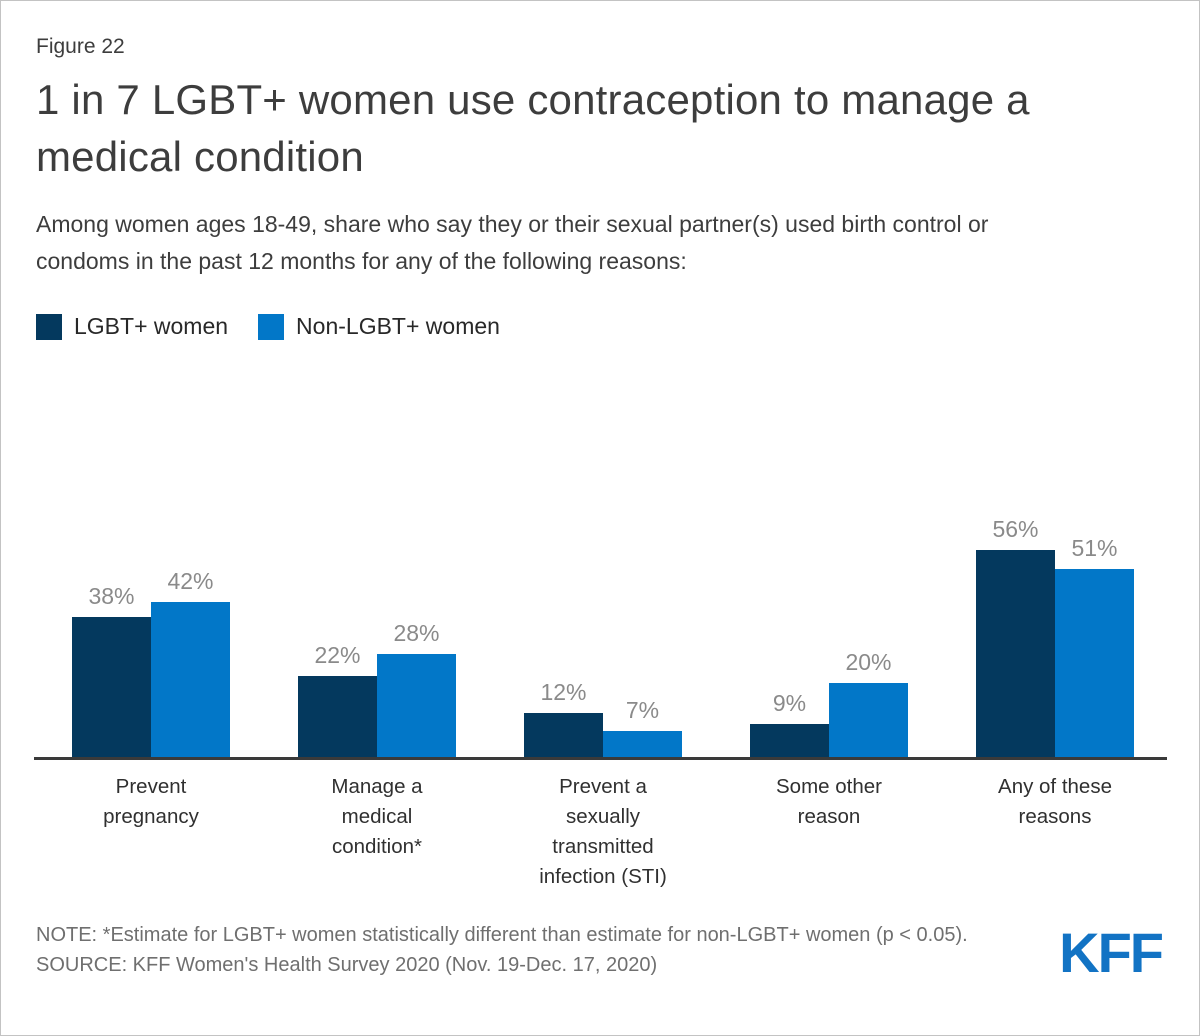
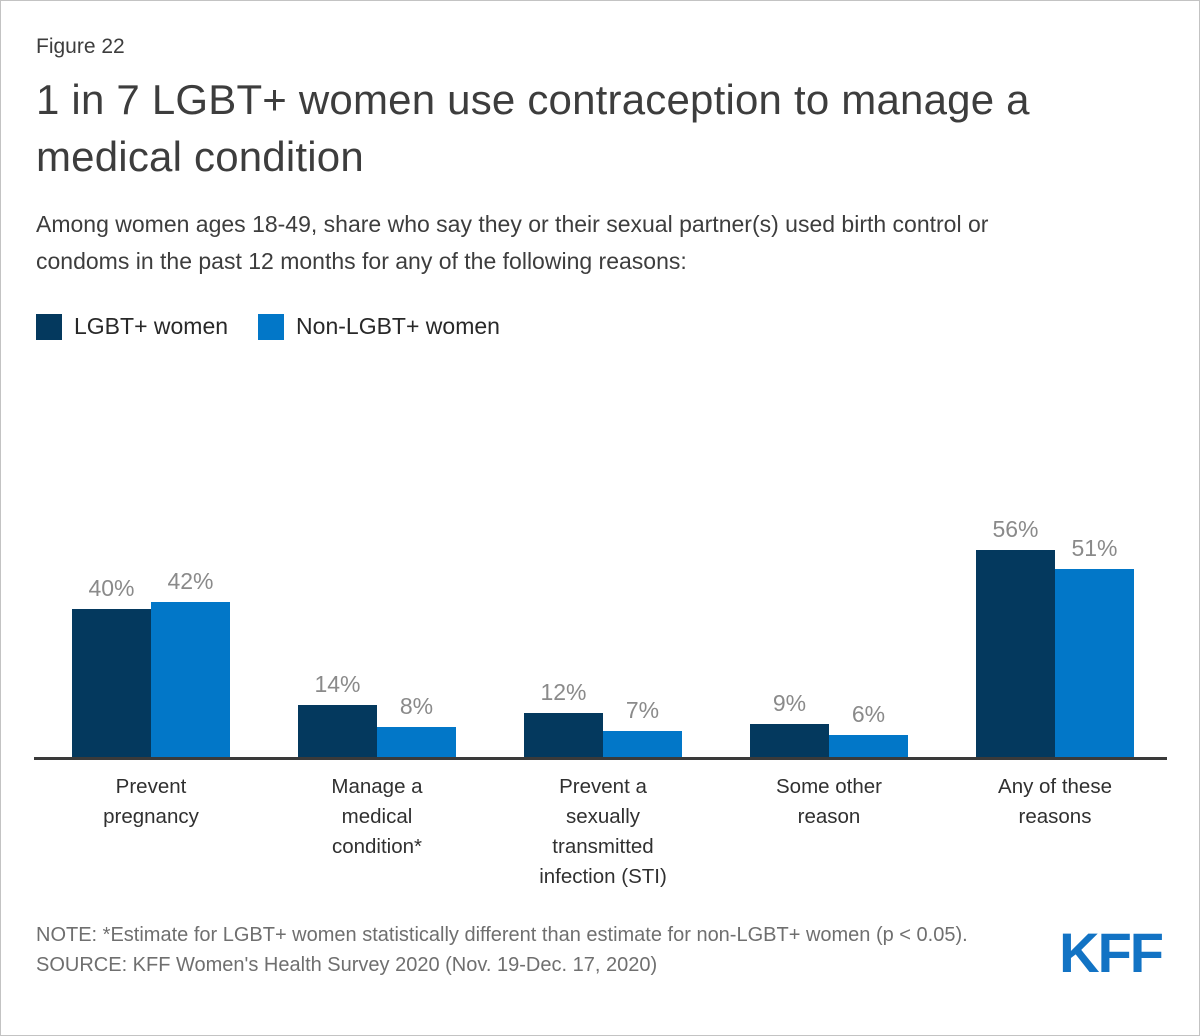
LGBT+ women/Prevent pregnancy: 38% -> 40%
LGBT+ women/Manage a medical condition*: 22% -> 14%
Non-LGBT+ women/Manage a medical condition*: 28% -> 8%
Non-LGBT+ women/Some other reason: 20% -> 6%
